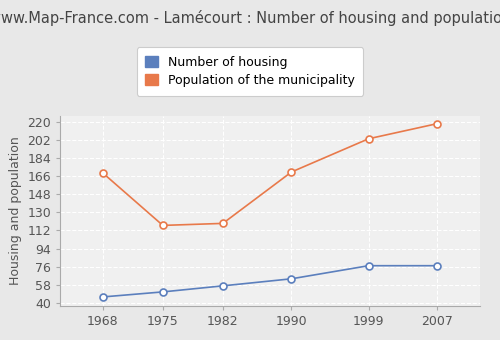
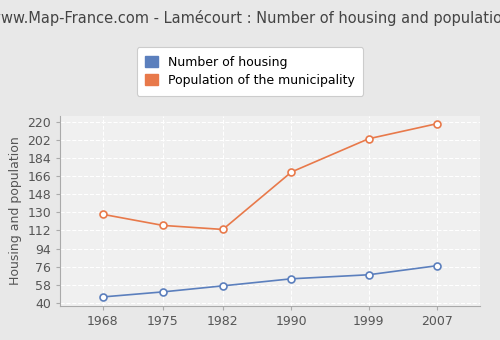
Population of the municipality/1968: 169 -> 128
Population of the municipality/1982: 119 -> 113
Number of housing/1999: 77 -> 68
